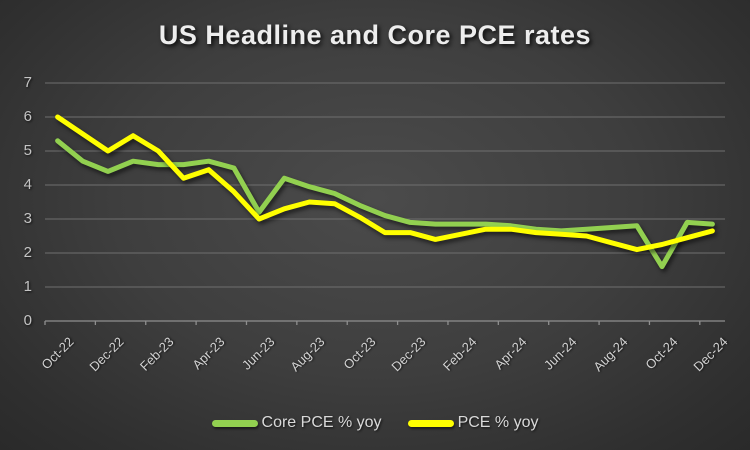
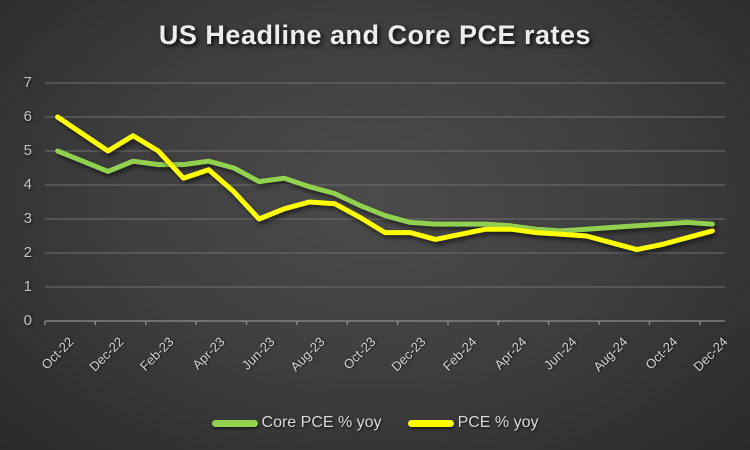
Core PCE % yoy/Oct-22: 5.3 -> 5.0
Core PCE % yoy/Jun-23: 3.2 -> 4.1
Core PCE % yoy/Oct-24: 1.6 -> 2.9
